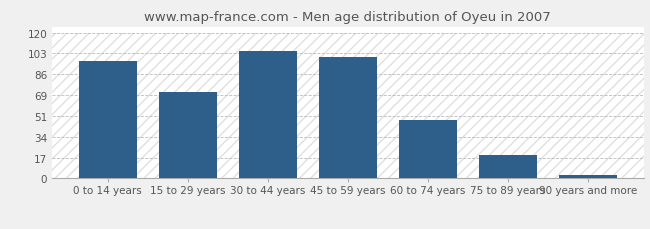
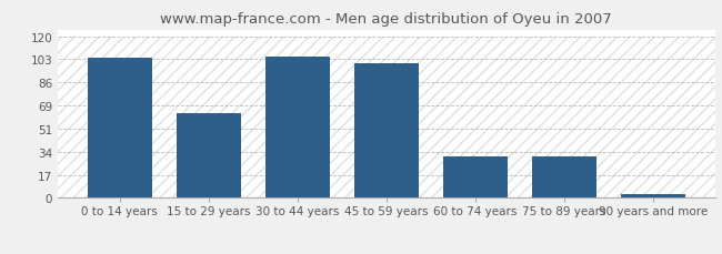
0 to 14 years: 97 -> 104
15 to 29 years: 71 -> 63
60 to 74 years: 48 -> 31
75 to 89 years: 19 -> 31
